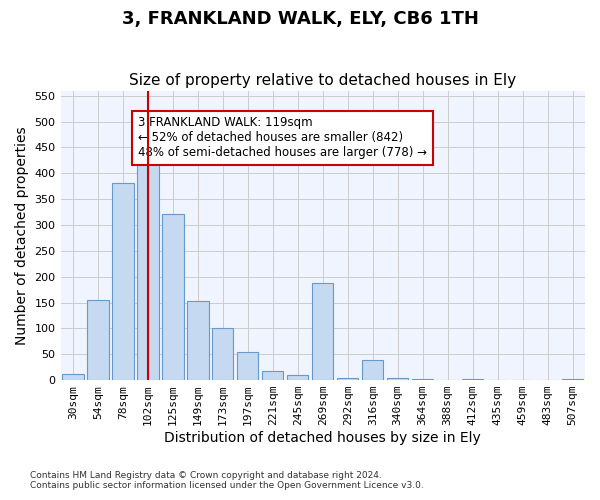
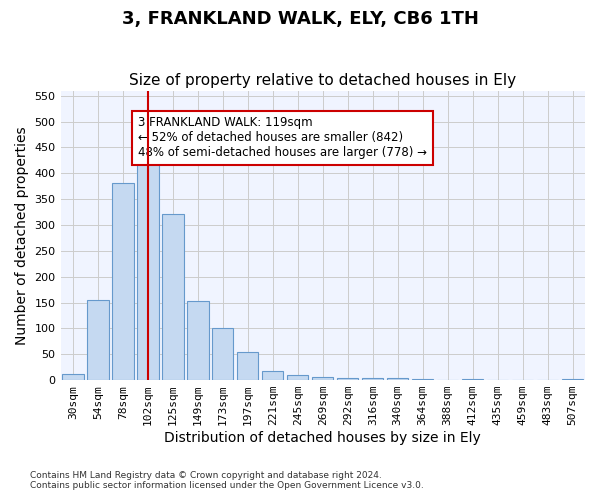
269sqm: 188 -> 5
316sqm: 38 -> 4
